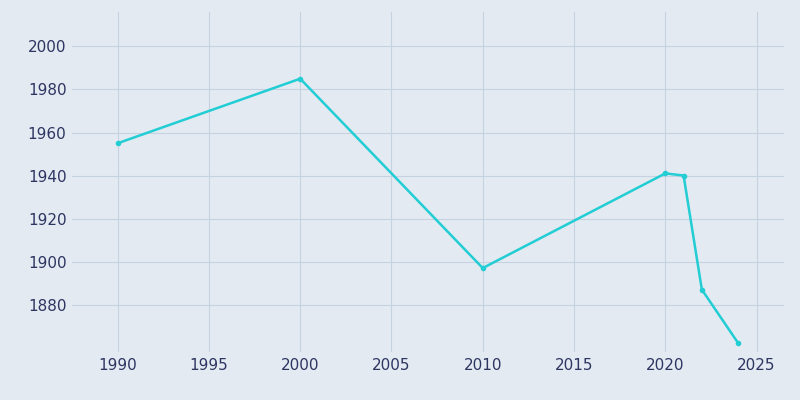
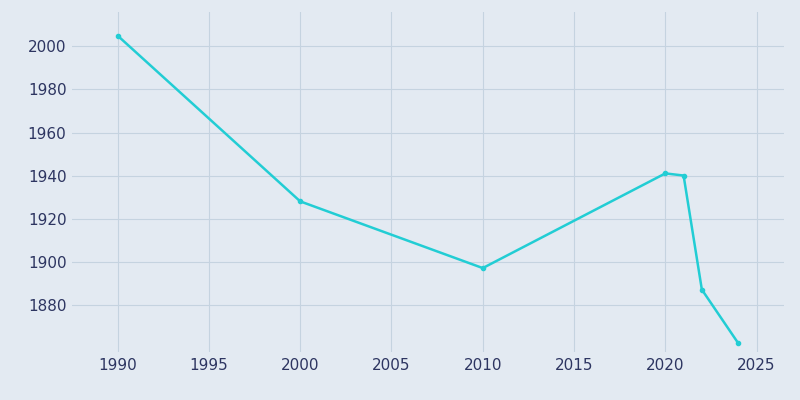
1990: 1955 -> 2005
2000: 1985 -> 1928
